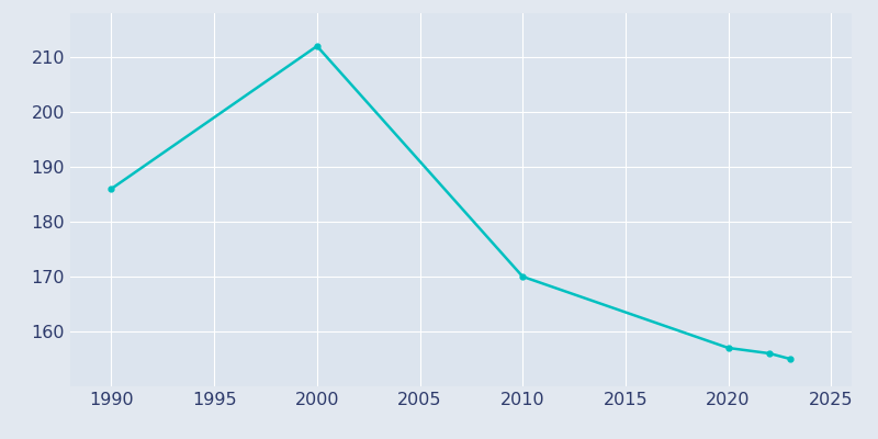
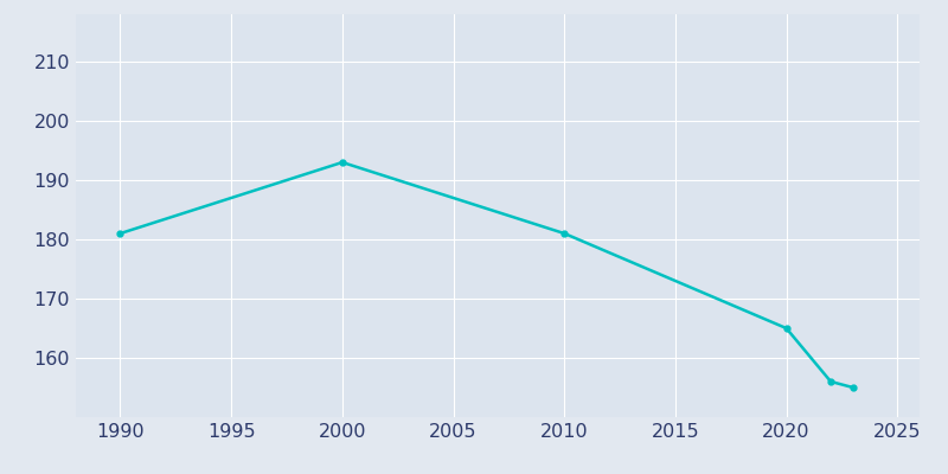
1990: 186 -> 181
2000: 212 -> 193
2010: 170 -> 181
2020: 157 -> 165
